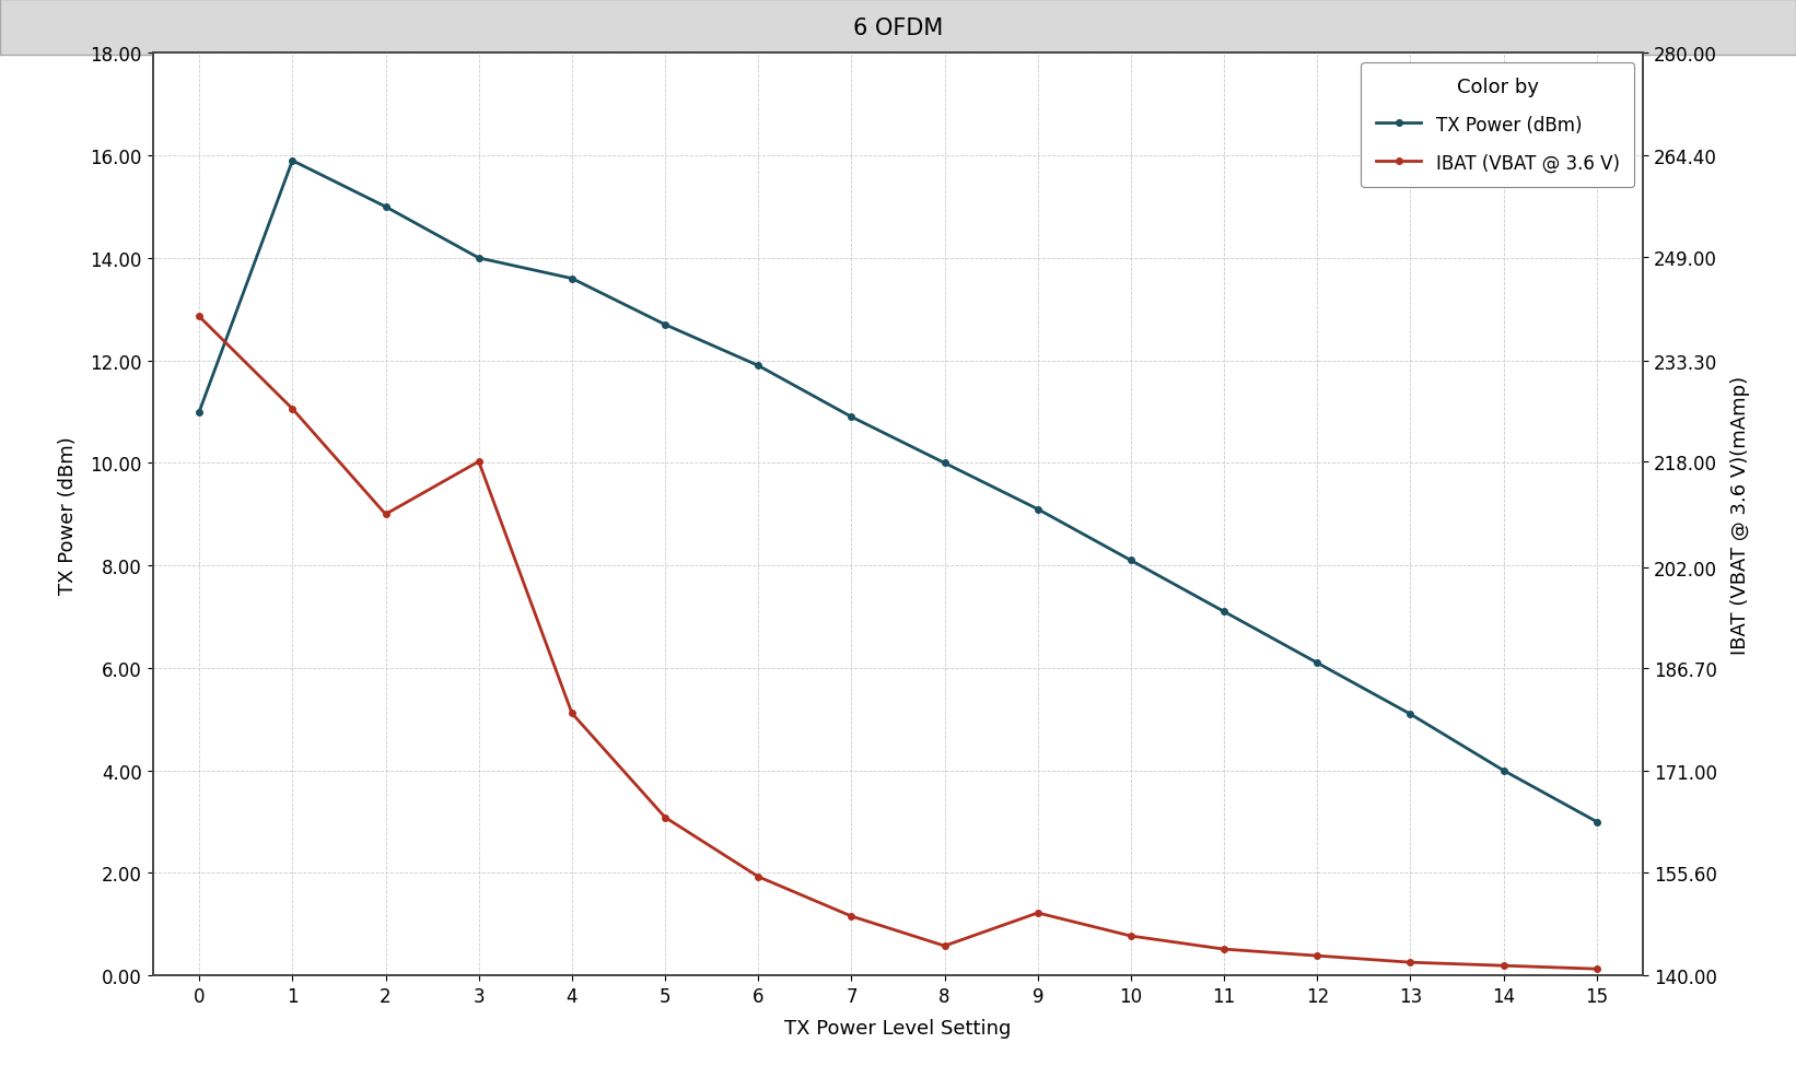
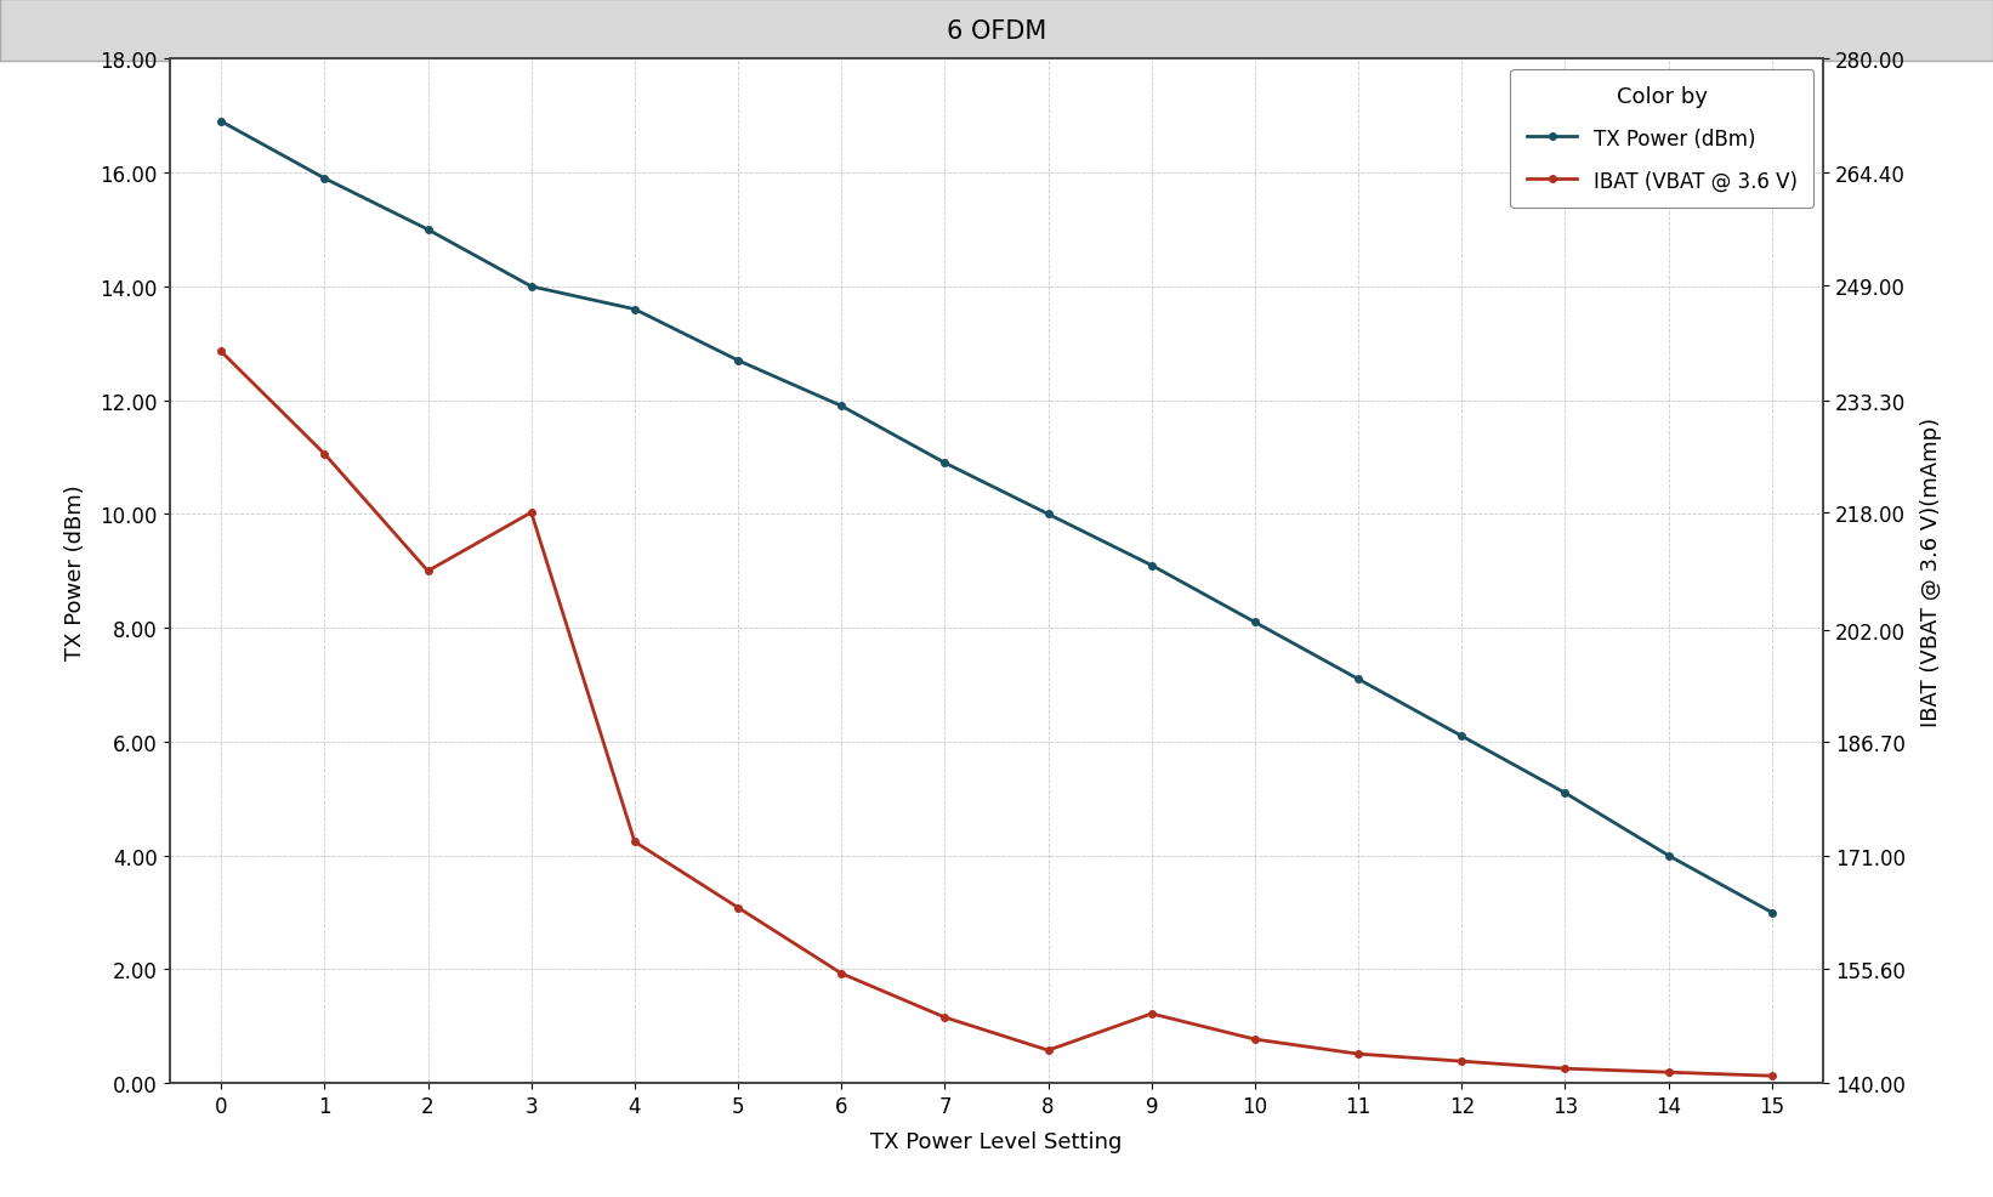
TX Power (dBm)/0: 11.0 -> 16.9
IBAT (VBAT @ 3.6 V)/4: 179.8 -> 173.0
